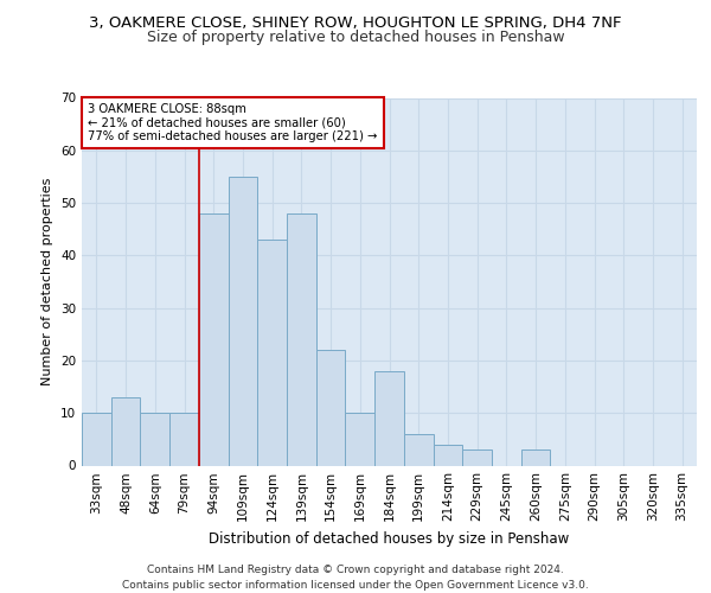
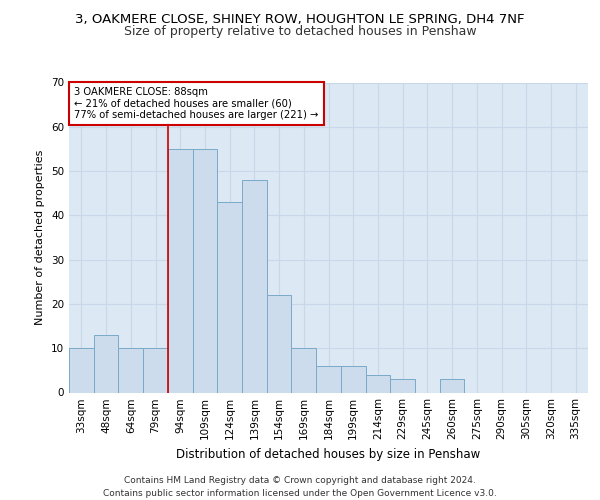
94sqm: 48 -> 55
184sqm: 18 -> 6
